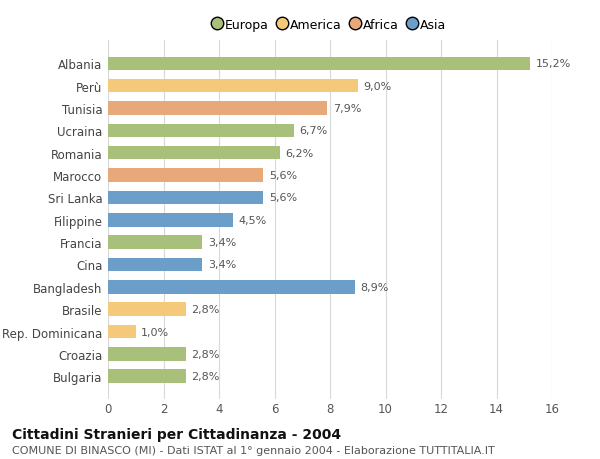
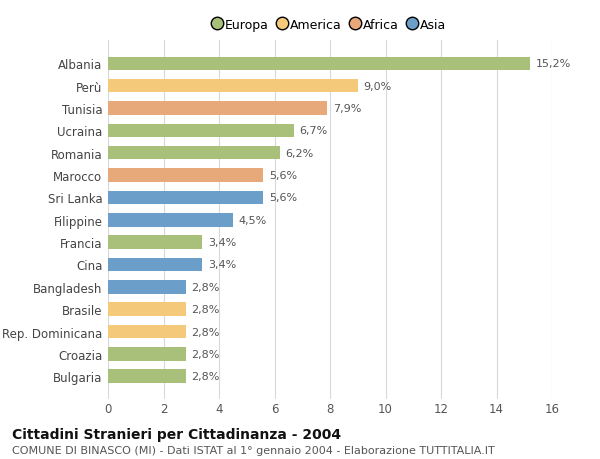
Bangladesh: 8,9% -> 2,8%
Rep. Dominicana: 1,0% -> 2,8%
